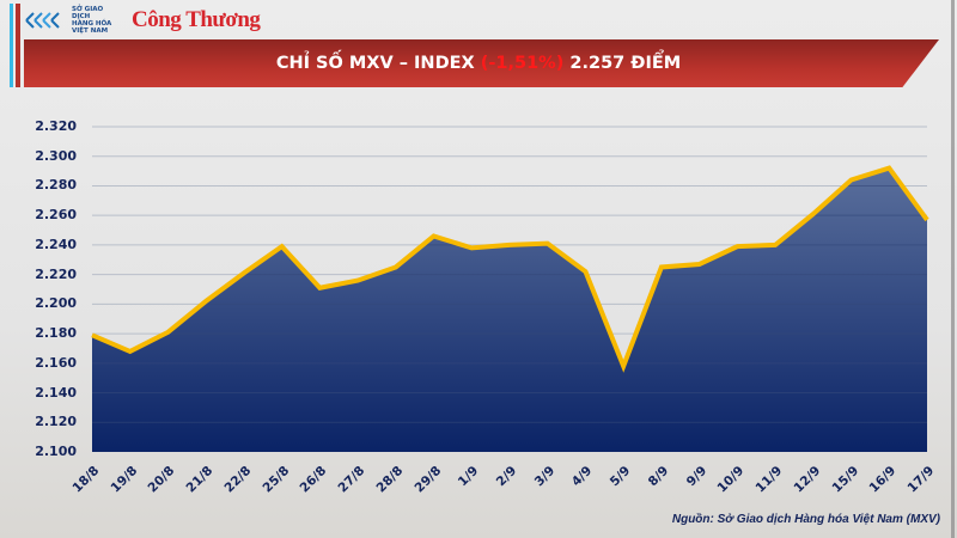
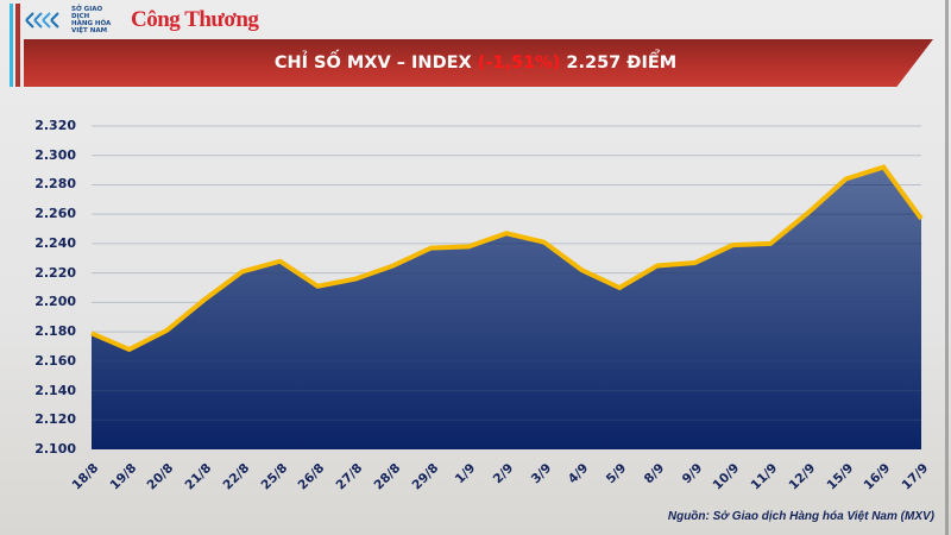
25/8: 2239 -> 2228
29/8: 2246 -> 2237
2/9: 2240 -> 2247
5/9: 2158 -> 2210
